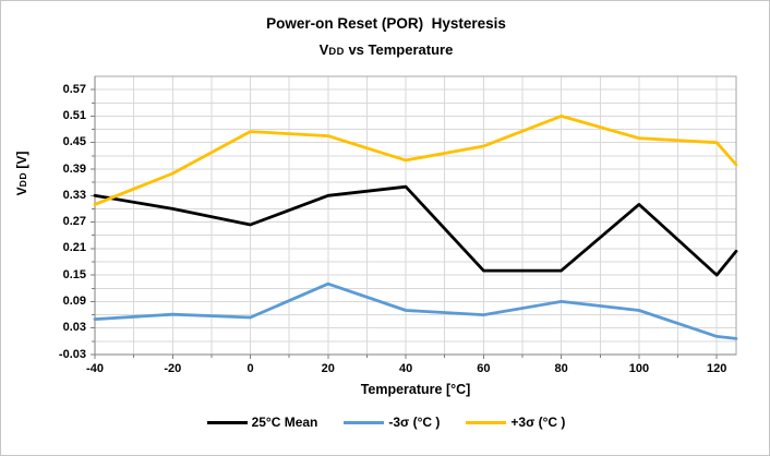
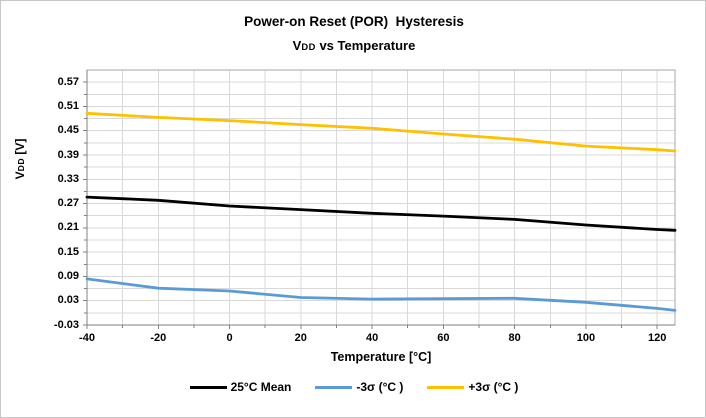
25°C Mean/-40: 0.33 -> 0.29
-3σ (°C )/-40: 0.05 -> 0.08
+3σ (°C )/-40: 0.31 -> 0.49
25°C Mean/-20: 0.30 -> 0.28
+3σ (°C )/-20: 0.38 -> 0.48
25°C Mean/20: 0.33 -> 0.26
-3σ (°C )/20: 0.13 -> 0.04
25°C Mean/40: 0.35 -> 0.25
-3σ (°C )/40: 0.07 -> 0.03
+3σ (°C )/40: 0.41 -> 0.46
25°C Mean/60: 0.16 -> 0.24
-3σ (°C )/60: 0.06 -> 0.04
25°C Mean/80: 0.16 -> 0.23
-3σ (°C )/80: 0.09 -> 0.04
+3σ (°C )/80: 0.51 -> 0.43
25°C Mean/100: 0.31 -> 0.22
-3σ (°C )/100: 0.07 -> 0.03
+3σ (°C )/100: 0.46 -> 0.41
25°C Mean/120: 0.15 -> 0.21
+3σ (°C )/120: 0.45 -> 0.40
